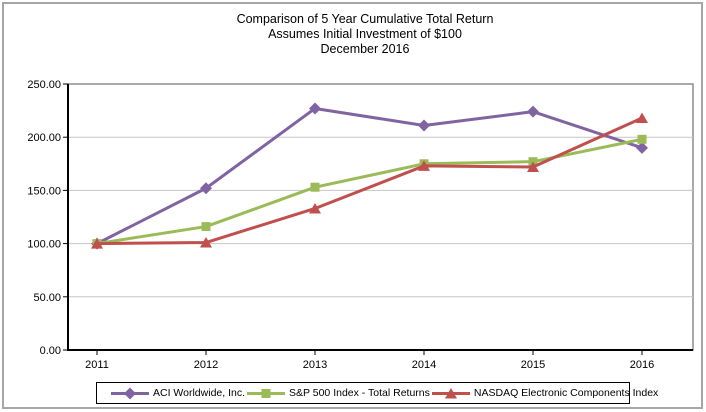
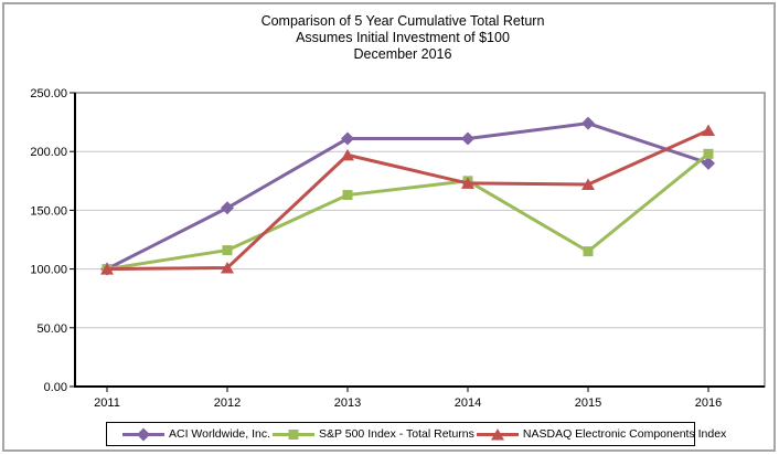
ACI Worldwide, Inc./2013: 227 -> 211
S&P 500 Index - Total Returns/2013: 153 -> 163
NASDAQ Electronic Components Index/2013: 133 -> 197
S&P 500 Index - Total Returns/2015: 177 -> 115
